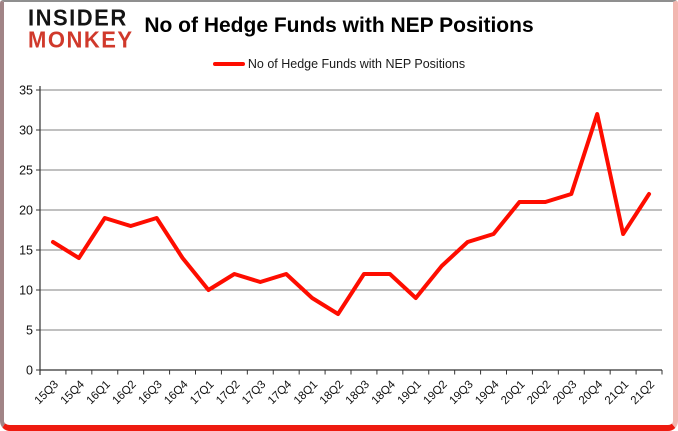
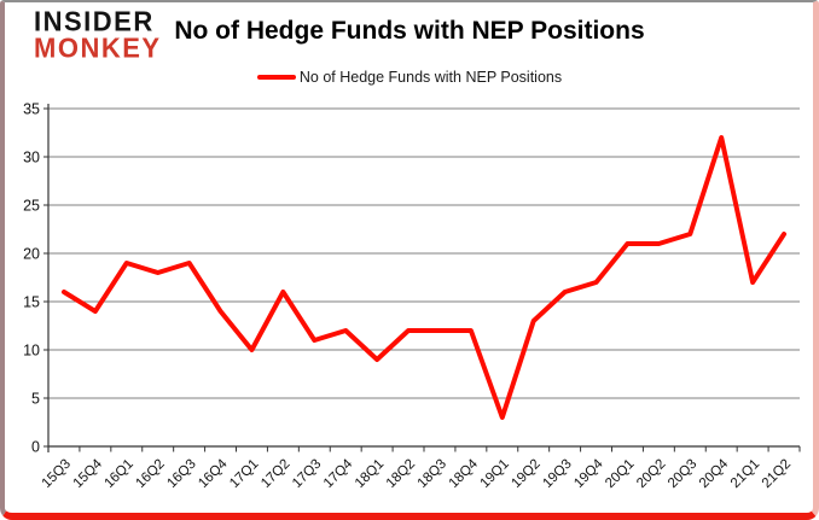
17Q2: 12 -> 16
18Q2: 7 -> 12
19Q1: 9 -> 3
